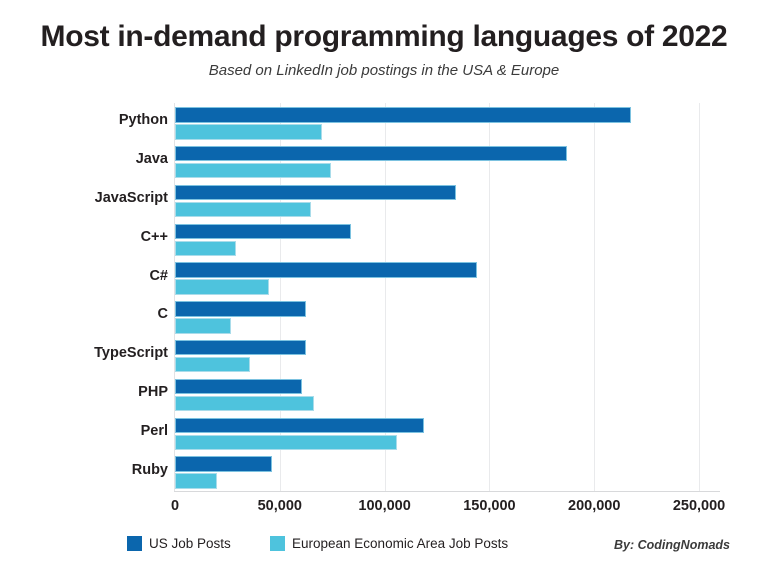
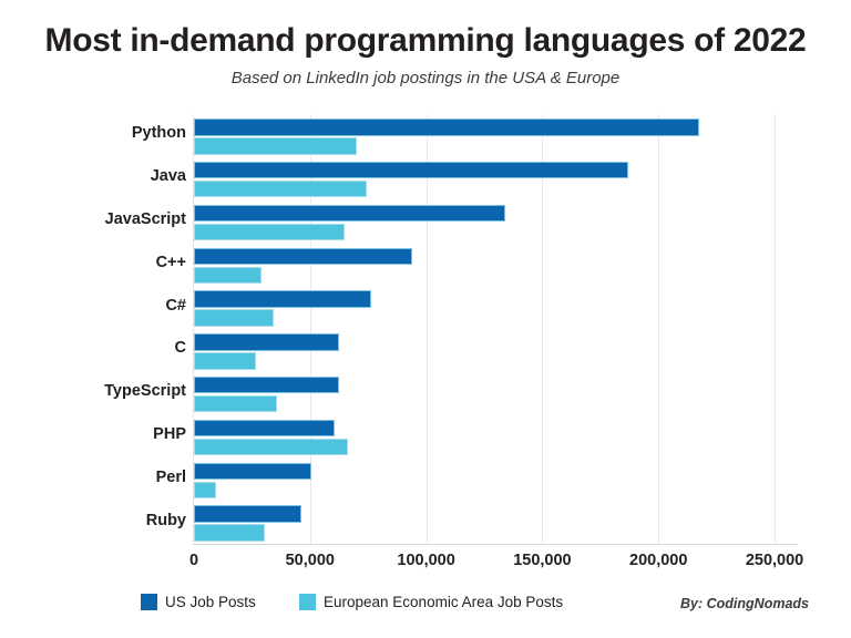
US Job Posts/C++: 84000 -> 94000
US Job Posts/C#: 144000 -> 76000
European Economic Area Job Posts/C#: 45000 -> 34000
US Job Posts/Perl: 119000 -> 50000
European Economic Area Job Posts/Perl: 106000 -> 10000
European Economic Area Job Posts/Ruby: 20000 -> 30000
